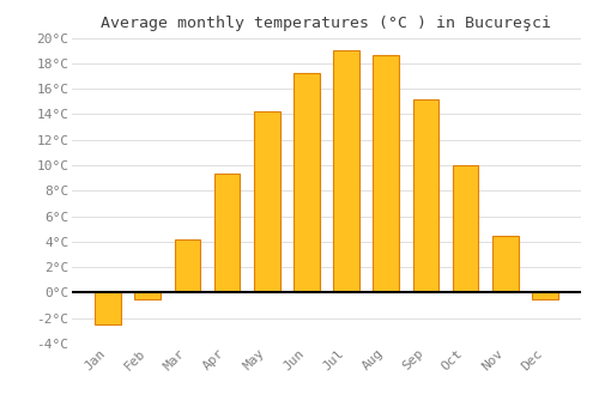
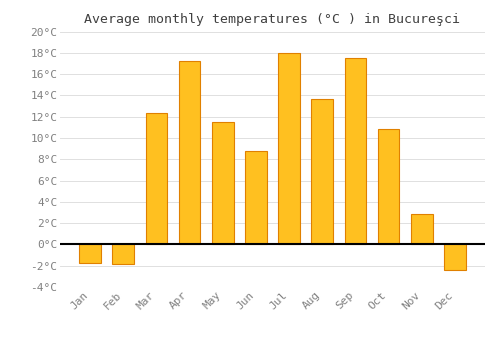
Jan: -2.5°C -> -1.7°C
Feb: -0.5°C -> -1.8°C
Mar: 4.2°C -> 12.3°C
Apr: 9.3°C -> 17.2°C
May: 14.2°C -> 11.5°C
Jun: 17.2°C -> 8.8°C
Jul: 19.0°C -> 18.0°C
Aug: 18.6°C -> 13.7°C
Sep: 15.2°C -> 17.5°C
Oct: 10.0°C -> 10.8°C
Nov: 4.5°C -> 2.9°C
Dec: -0.5°C -> -2.4°C
